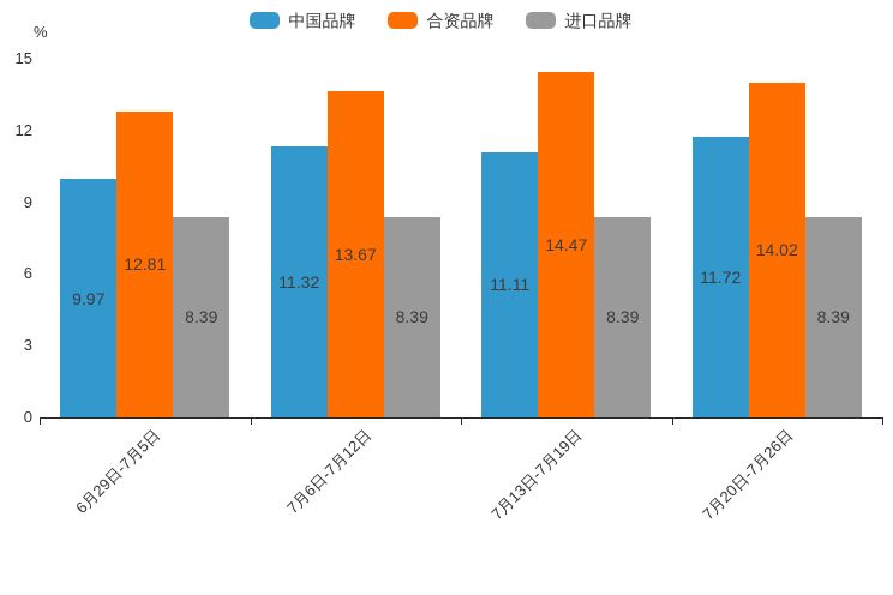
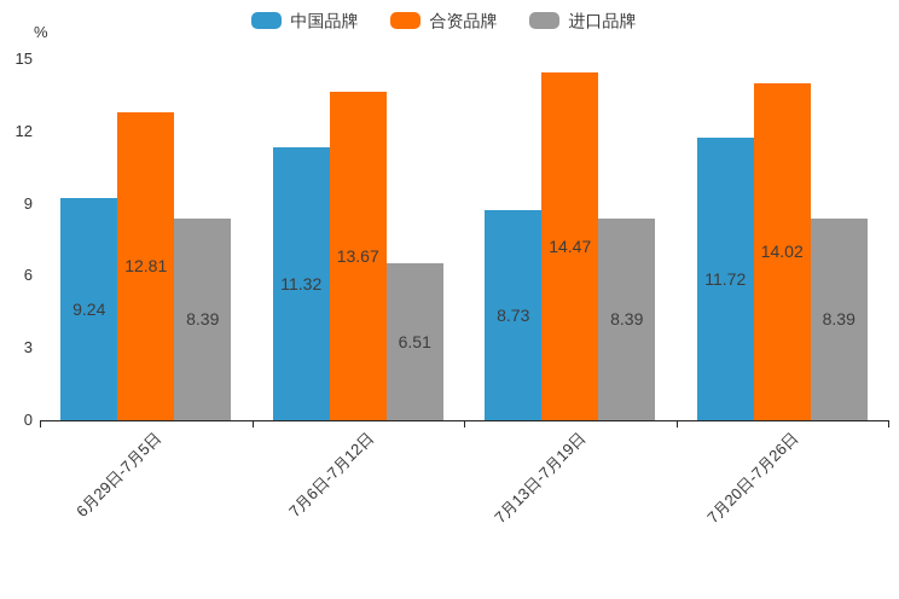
中国品牌/6月29日-7月5日: 9.97 -> 9.24
进口品牌/7月6日-7月12日: 8.39 -> 6.51
中国品牌/7月13日-7月19日: 11.11 -> 8.73
